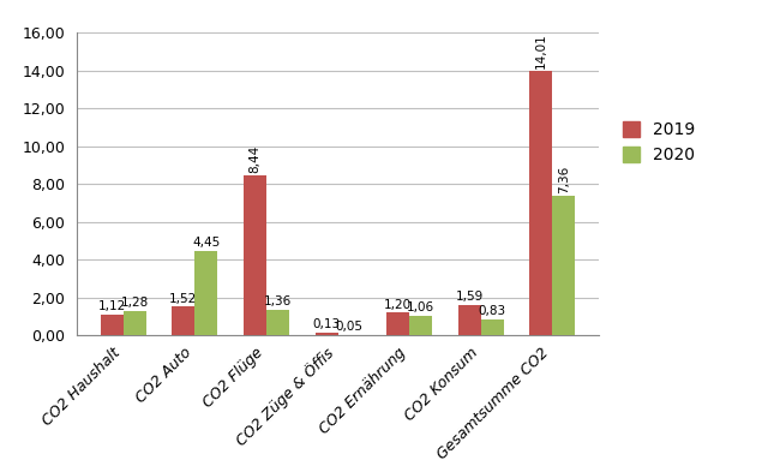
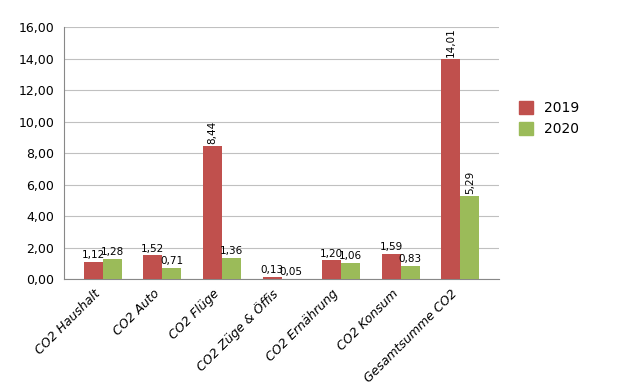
2020/CO2 Auto: 4,45 -> 0,71
2020/Gesamtsumme CO2: 7,36 -> 5,29
